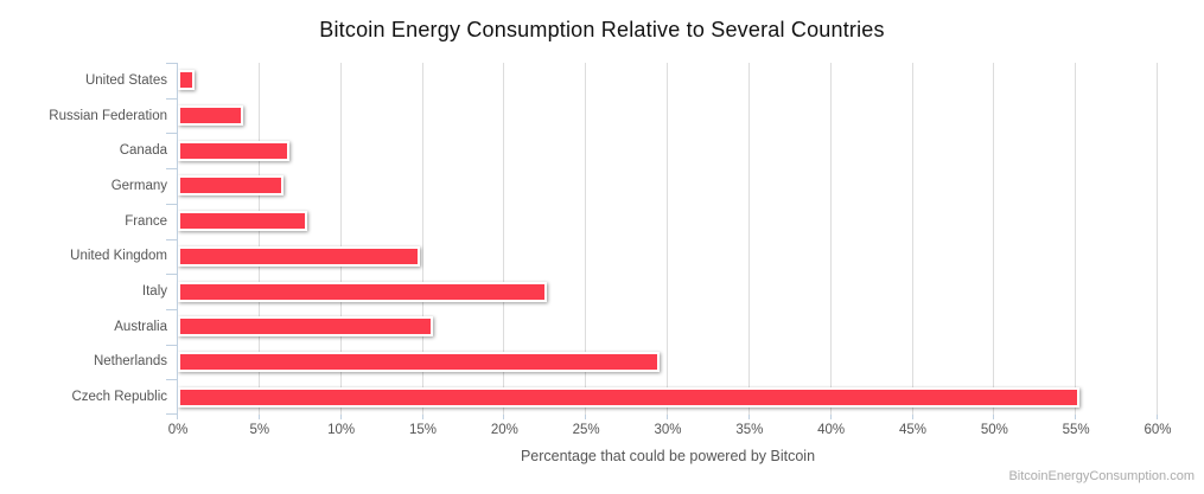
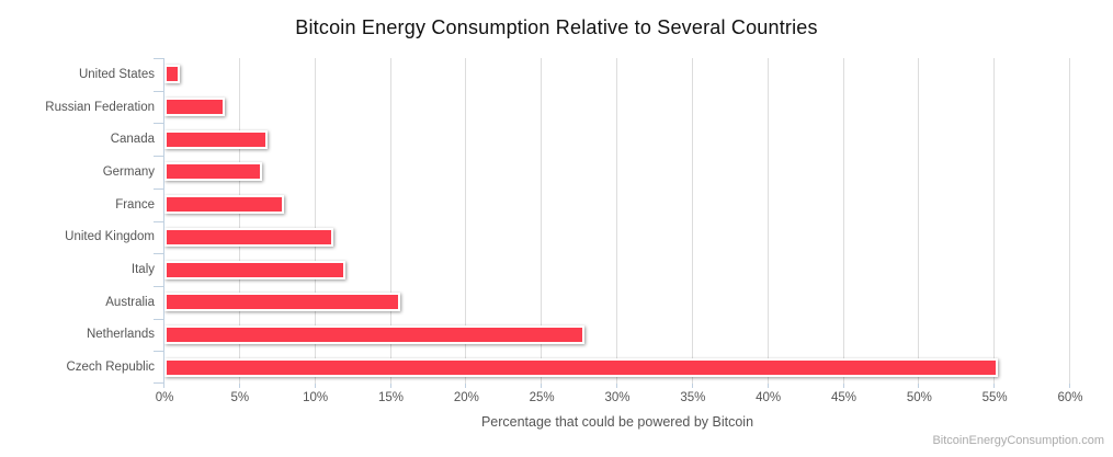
United Kingdom: 14.8% -> 11.2%
Italy: 22.6% -> 12.0%
Netherlands: 29.5% -> 27.8%
